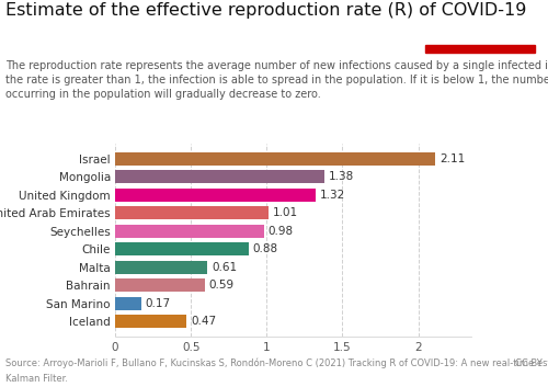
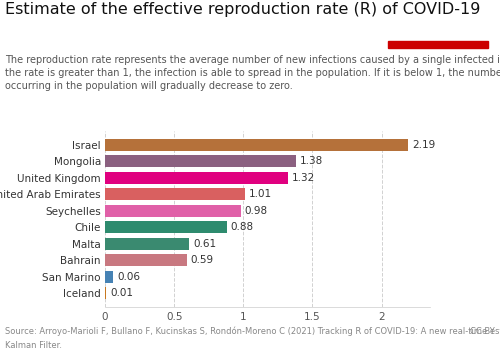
Israel: 2.11 -> 2.19
San Marino: 0.17 -> 0.06
Iceland: 0.47 -> 0.01
